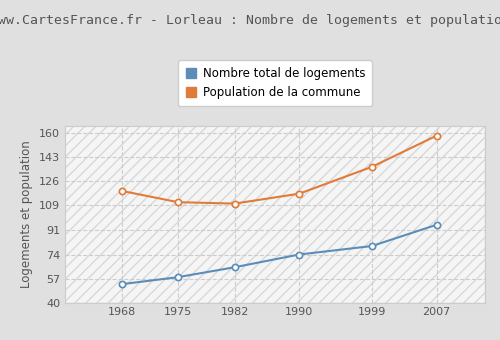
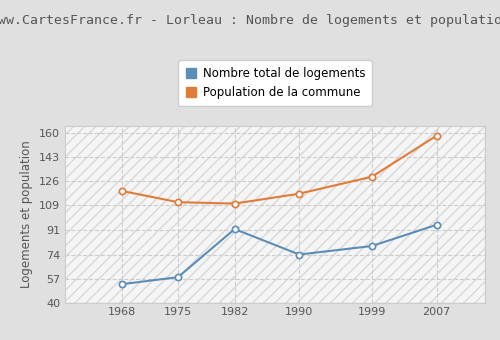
Nombre total de logements/1982: 65 -> 92
Population de la commune/1999: 136 -> 129
